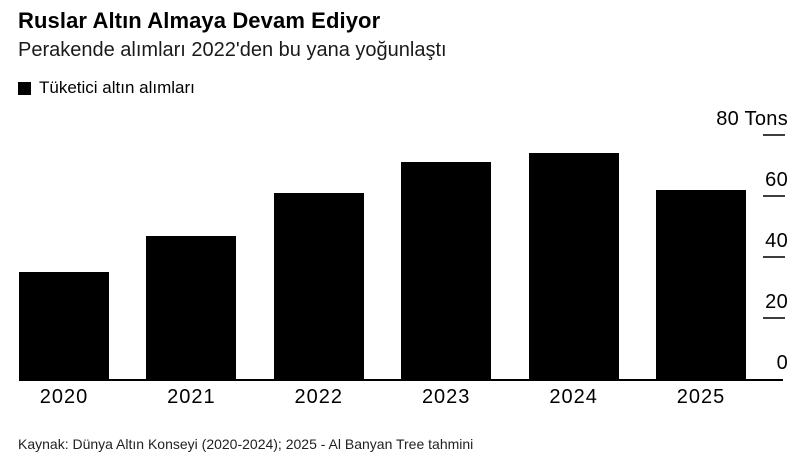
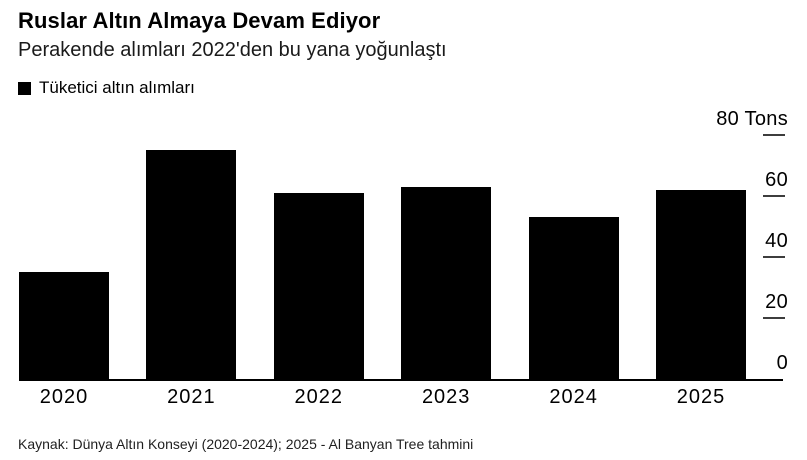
2021: 47 -> 75
2023: 71 -> 63
2024: 74 -> 53
